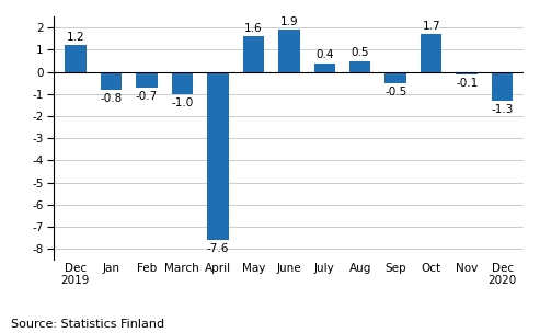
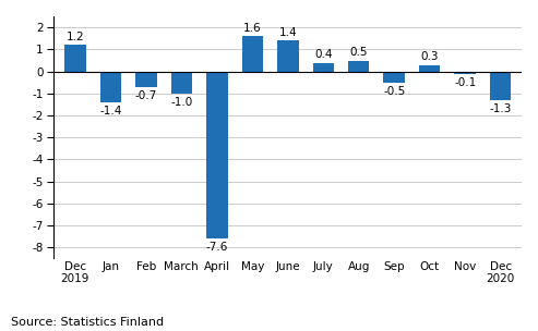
Jan: -0.8 -> -1.4
June: 1.9 -> 1.4
Oct: 1.7 -> 0.3
